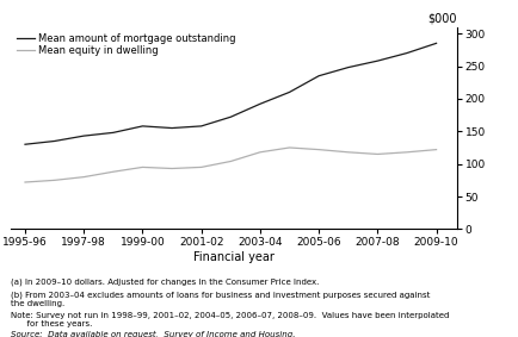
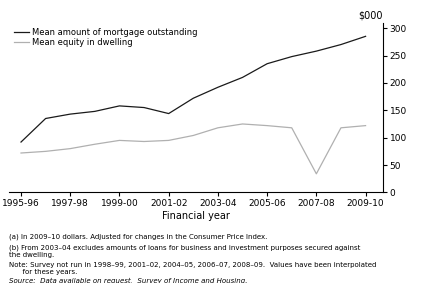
Mean amount of mortgage outstanding/1995-96: 130 -> 92
Mean amount of mortgage outstanding/2001-02: 158 -> 144
Mean equity in dwelling/2007-08: 115 -> 34
